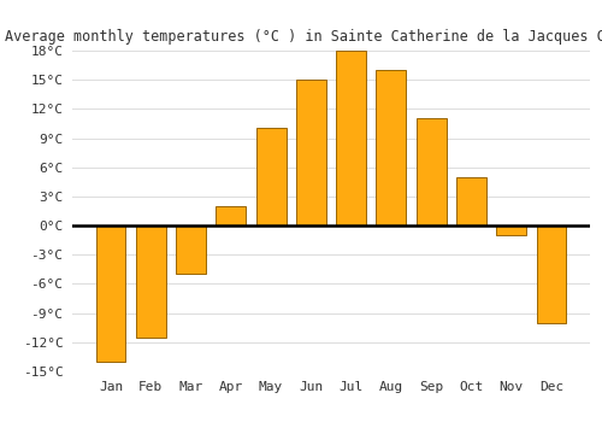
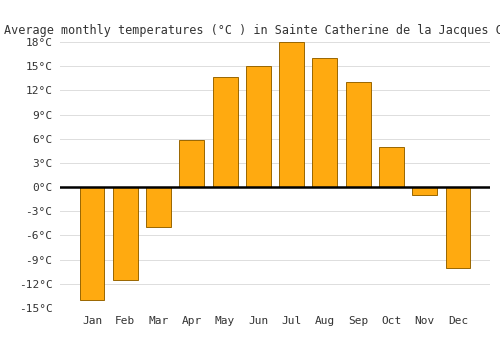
Apr: 2.0°C -> 5.8°C
May: 10.0°C -> 13.6°C
Sep: 11.0°C -> 13.0°C
